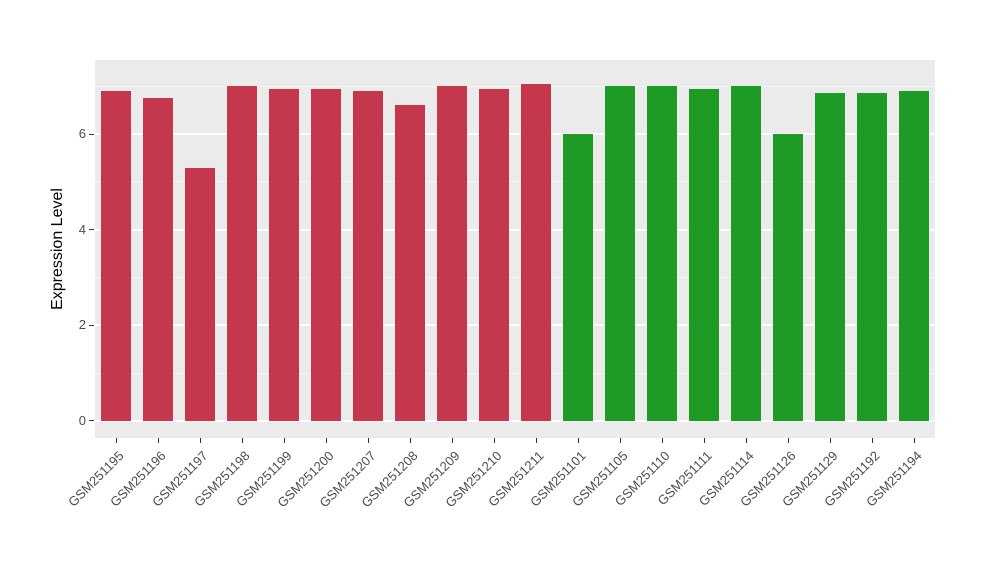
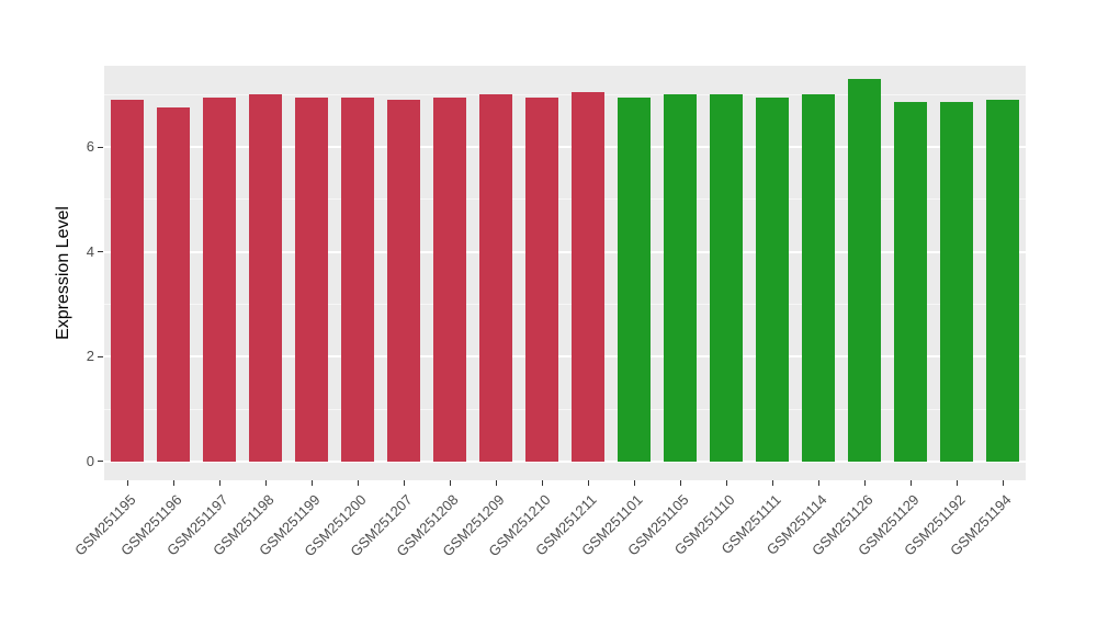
GSM251197: 5.3 -> 7.0
GSM251208: 6.6 -> 7.0
GSM251101: 6.0 -> 7.0
GSM251126: 6.0 -> 7.3
